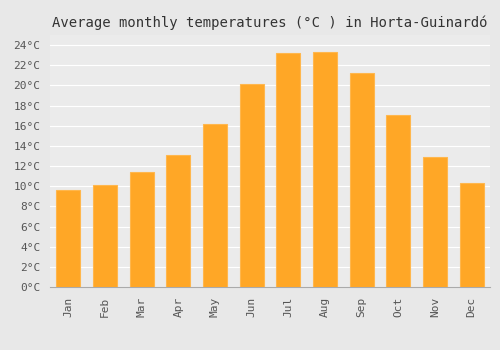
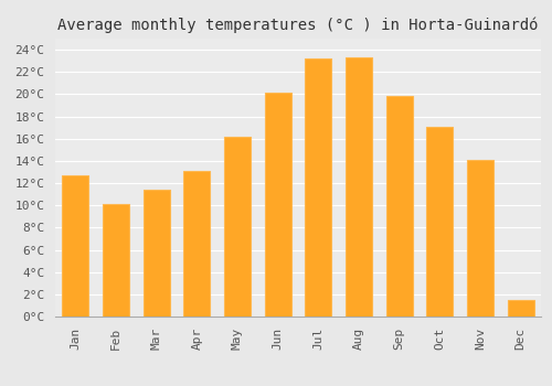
Jan: 9.6°C -> 12.7°C
Sep: 21.2°C -> 19.8°C
Nov: 12.9°C -> 14.1°C
Dec: 10.3°C -> 1.5°C
